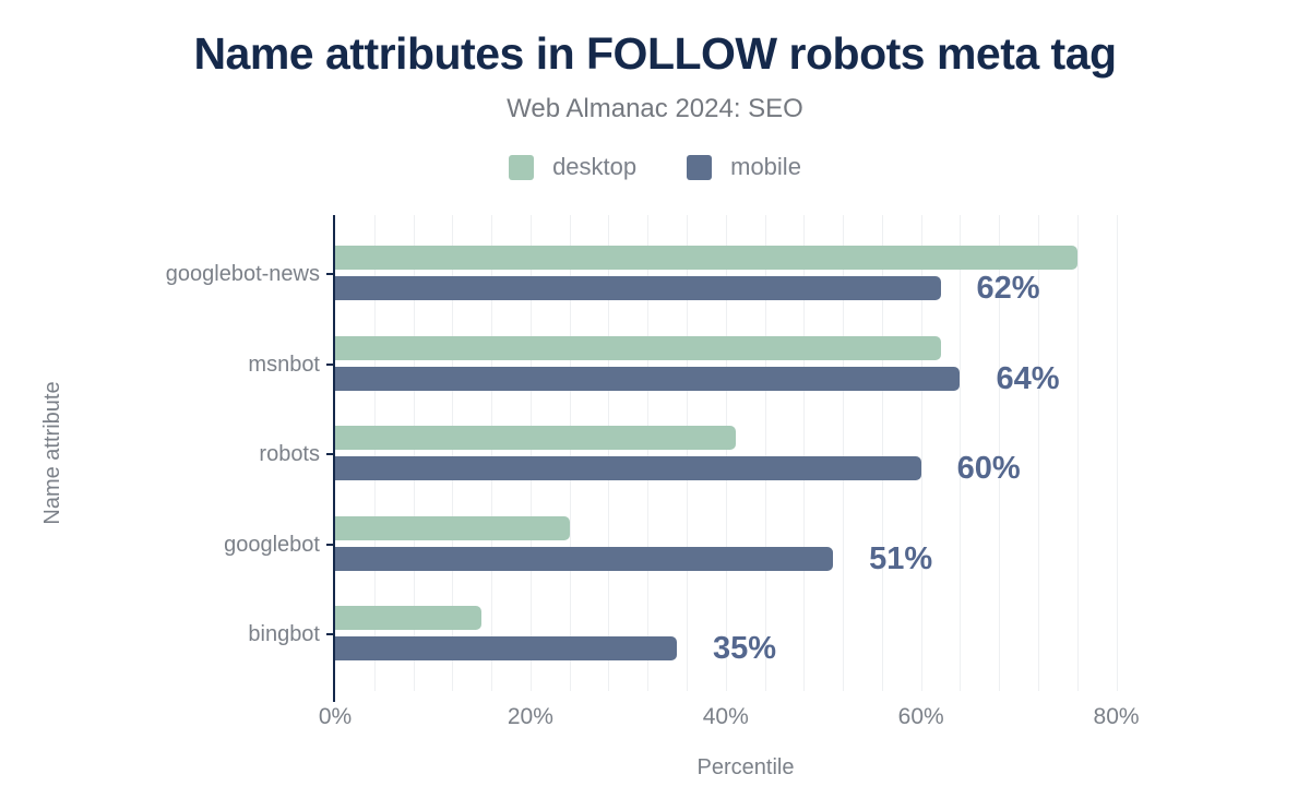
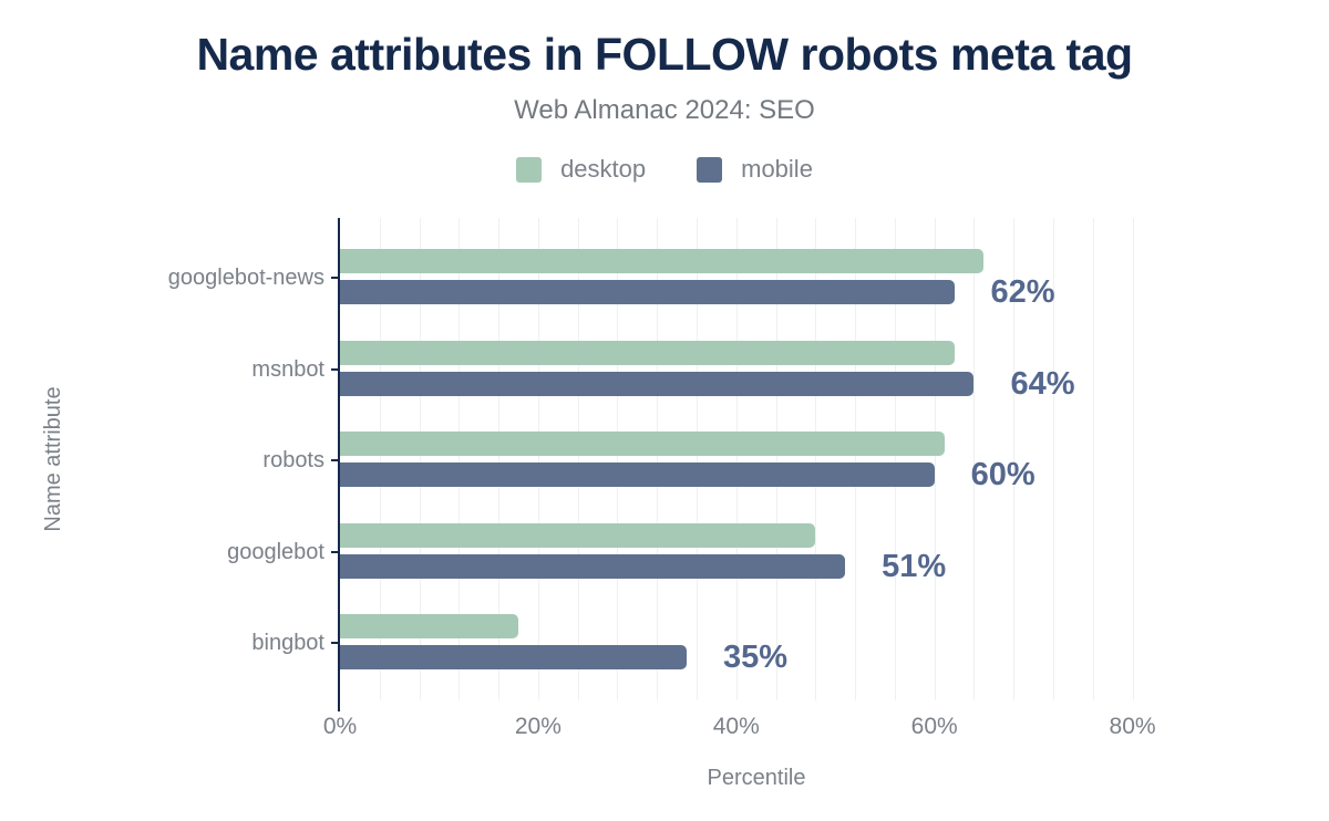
desktop/googlebot-news: 76% -> 65%
desktop/robots: 41% -> 61%
desktop/googlebot: 24% -> 48%
desktop/bingbot: 15% -> 18%
